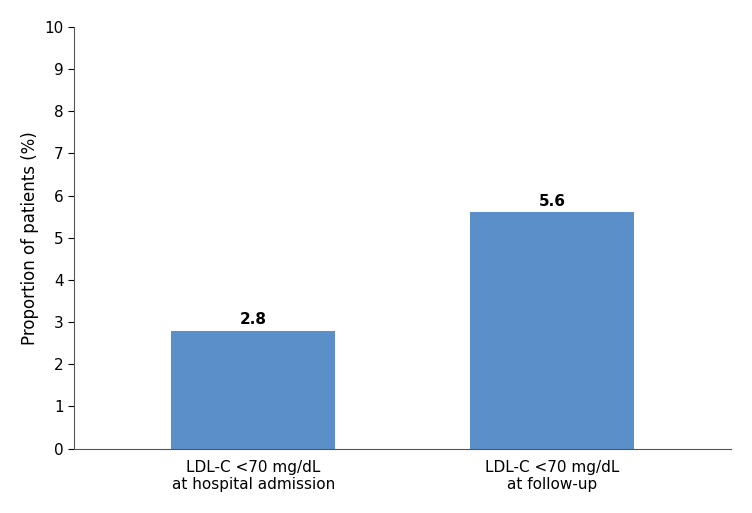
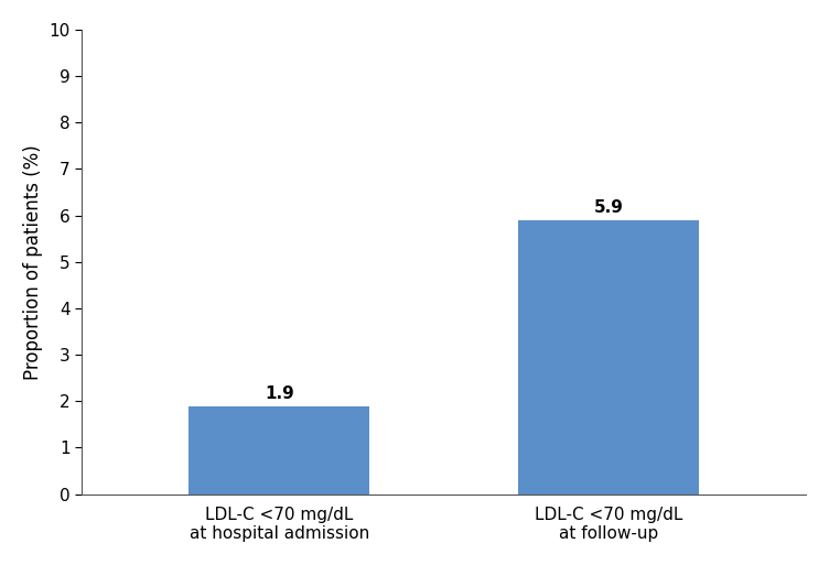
LDL-C <70 mg/dL at hospital admission: 2.8 -> 1.9
LDL-C <70 mg/dL at follow-up: 5.6 -> 5.9
